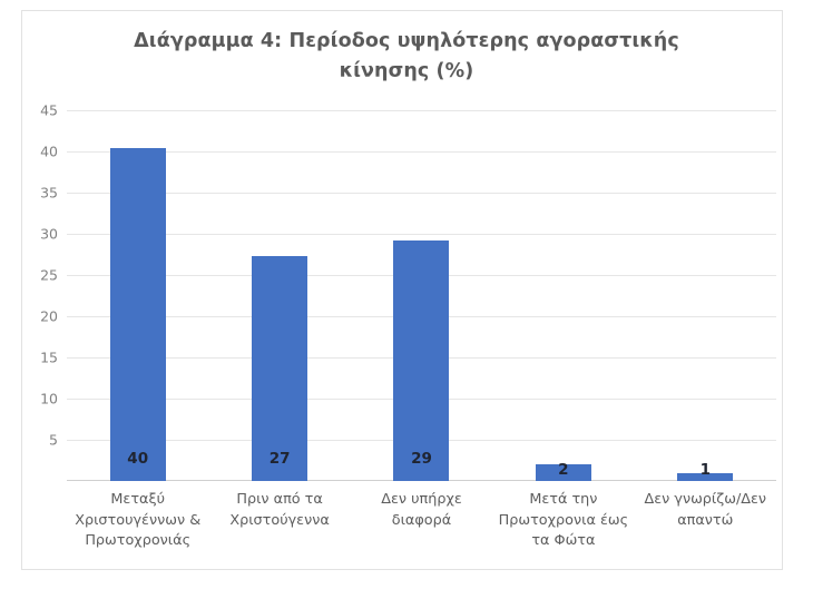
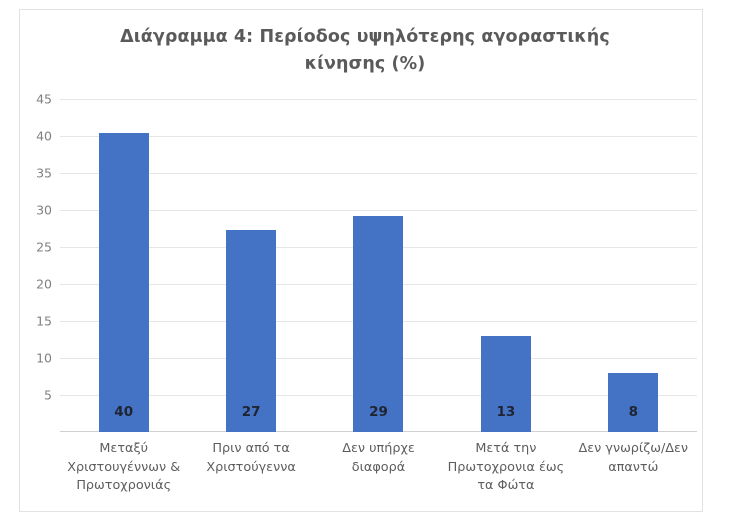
Μετά την Πρωτοχρονια έως τα Φώτα: 2 -> 13
Δεν γνωρίζω/Δεν απαντώ: 1 -> 8
